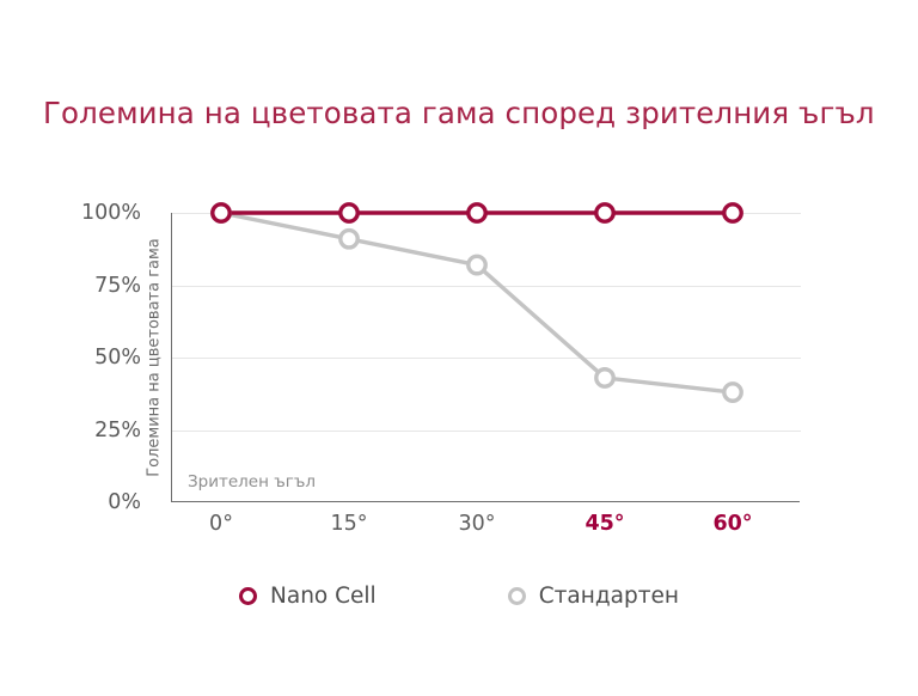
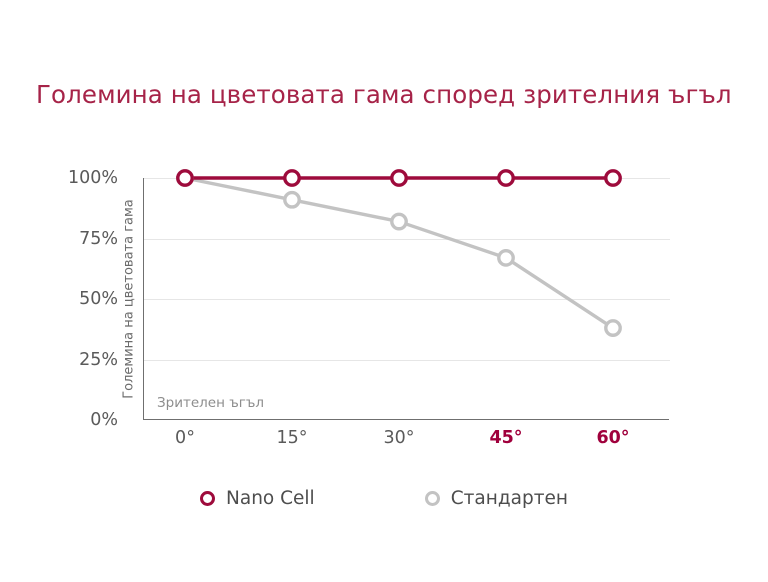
Стандартен/45°: 43% -> 67%
